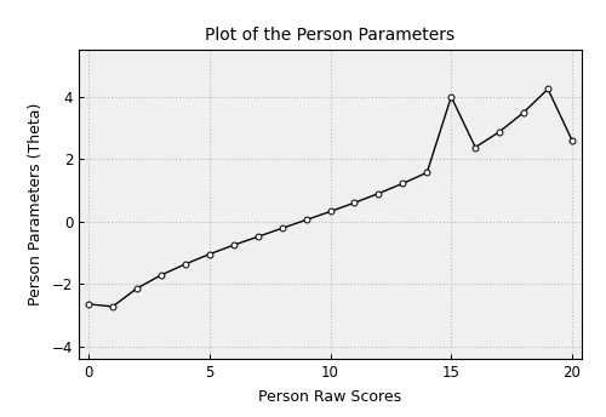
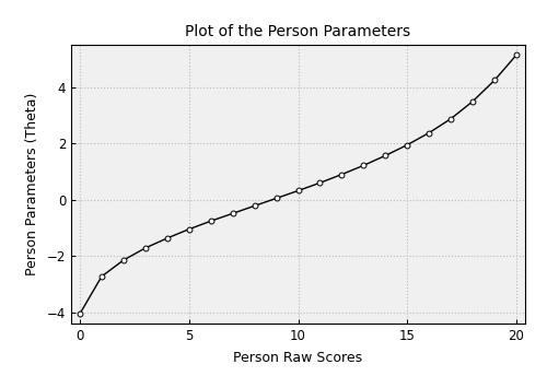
0: -2.65 -> -4.06
15: 4.00 -> 1.95
20: 2.60 -> 5.15
